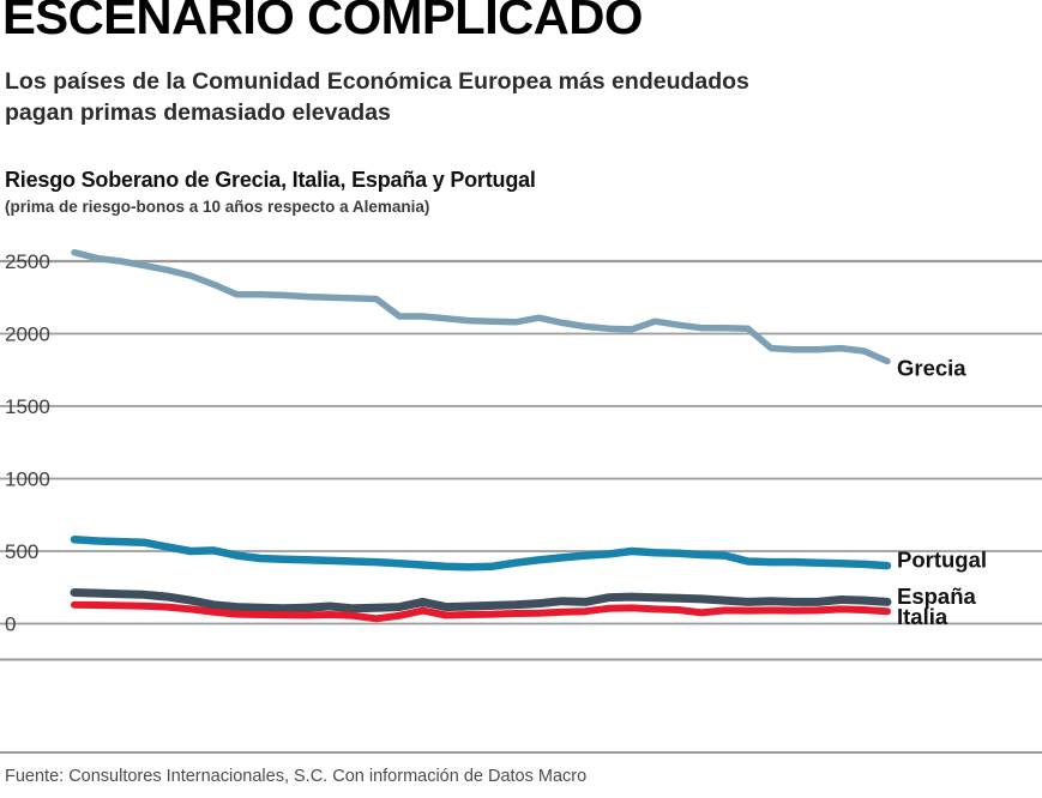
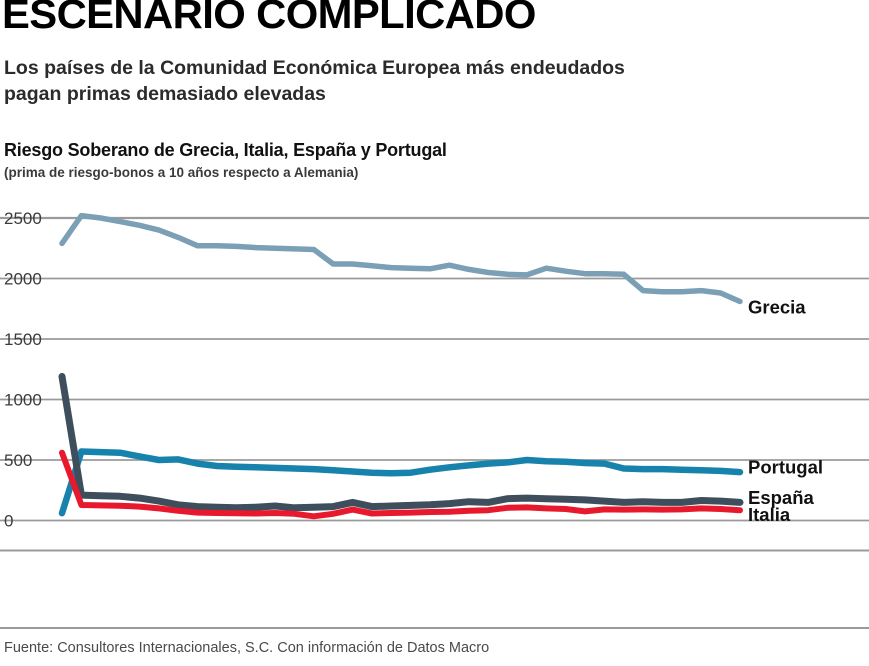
Grecia/0: 2560 -> 2290
Portugal/0: 580 -> 60
España/0: 220 -> 1190
Italia/0: 130 -> 560
